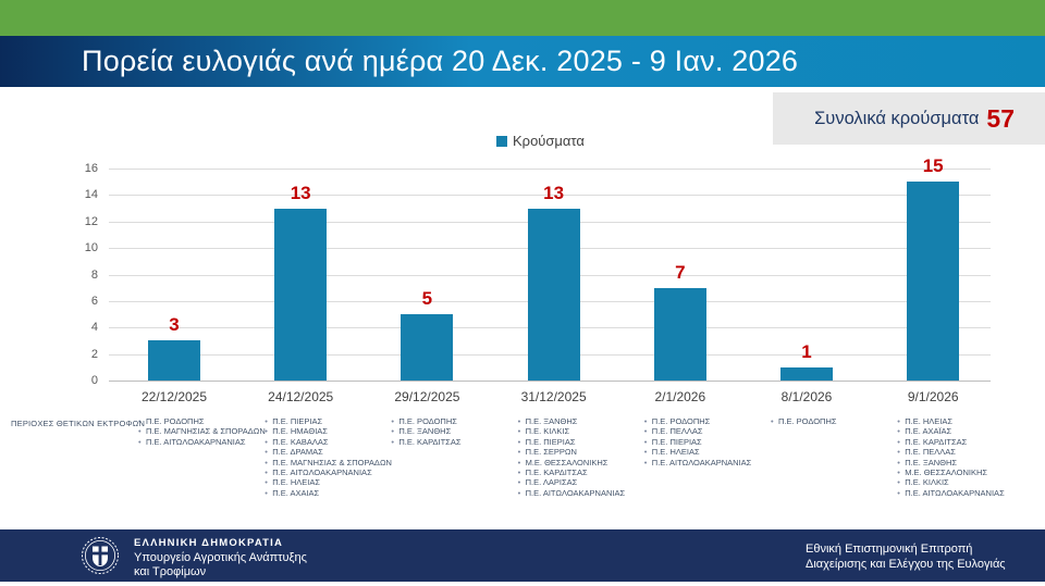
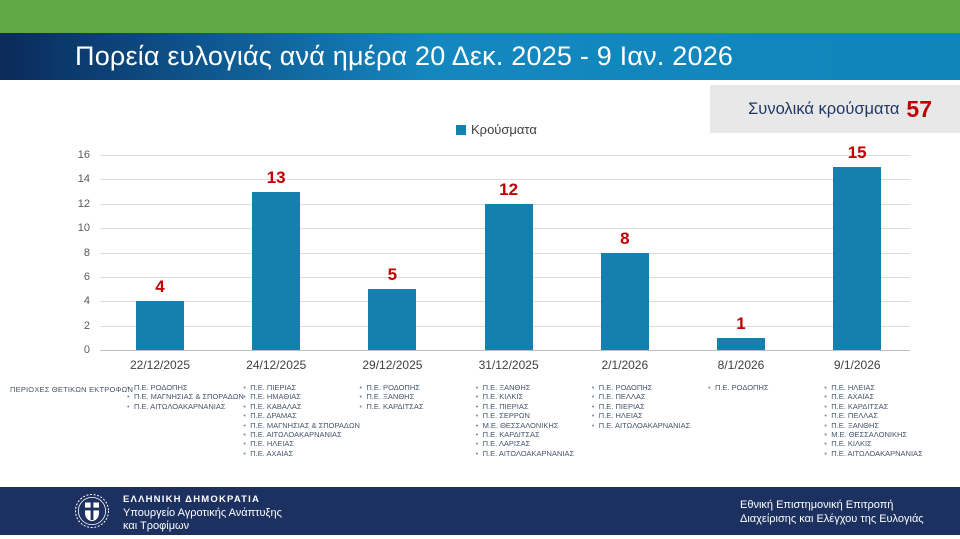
22/12/2025: 3 -> 4
31/12/2025: 13 -> 12
2/1/2026: 7 -> 8
